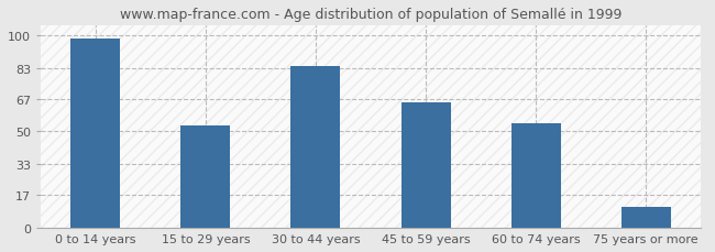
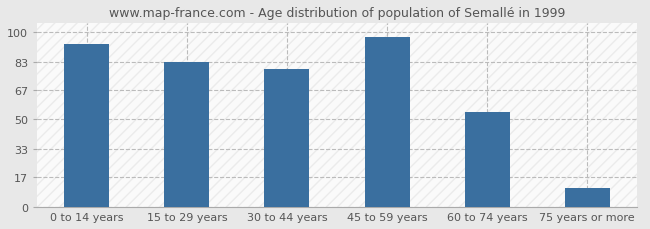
0 to 14 years: 98 -> 93
15 to 29 years: 53 -> 83
30 to 44 years: 84 -> 79
45 to 59 years: 65 -> 97
